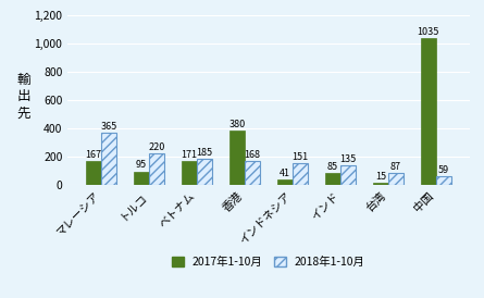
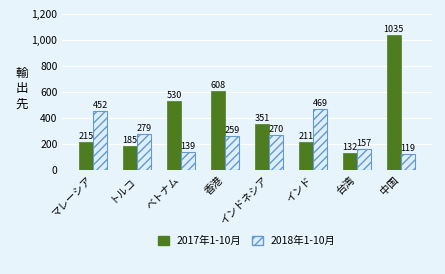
2017年1-10月/マレーシア: 167 -> 215
2018年1-10月/マレーシア: 365 -> 452
2017年1-10月/トルコ: 95 -> 185
2018年1-10月/トルコ: 220 -> 279
2017年1-10月/ベトナム: 171 -> 530
2018年1-10月/ベトナム: 185 -> 139
2017年1-10月/香港: 380 -> 608
2018年1-10月/香港: 168 -> 259
2017年1-10月/インドネシア: 41 -> 351
2018年1-10月/インドネシア: 151 -> 270
2017年1-10月/インド: 85 -> 211
2018年1-10月/インド: 135 -> 469
2017年1-10月/台湾: 15 -> 132
2018年1-10月/台湾: 87 -> 157
2018年1-10月/中国: 59 -> 119
